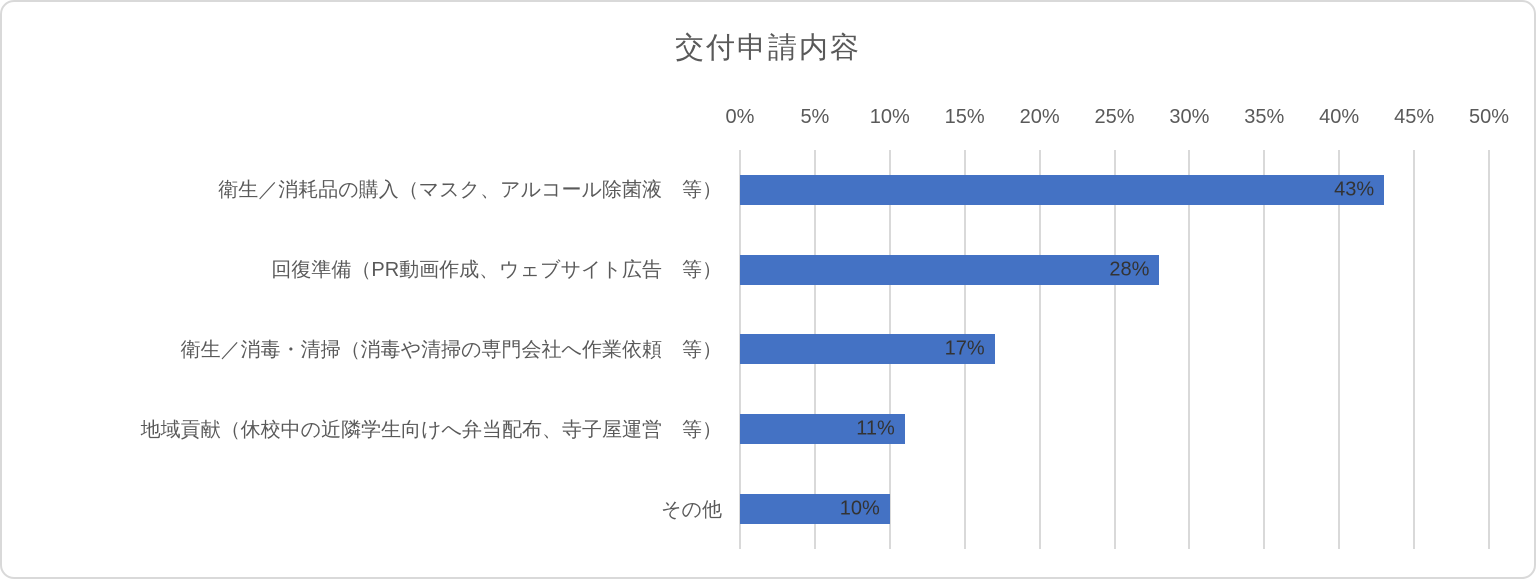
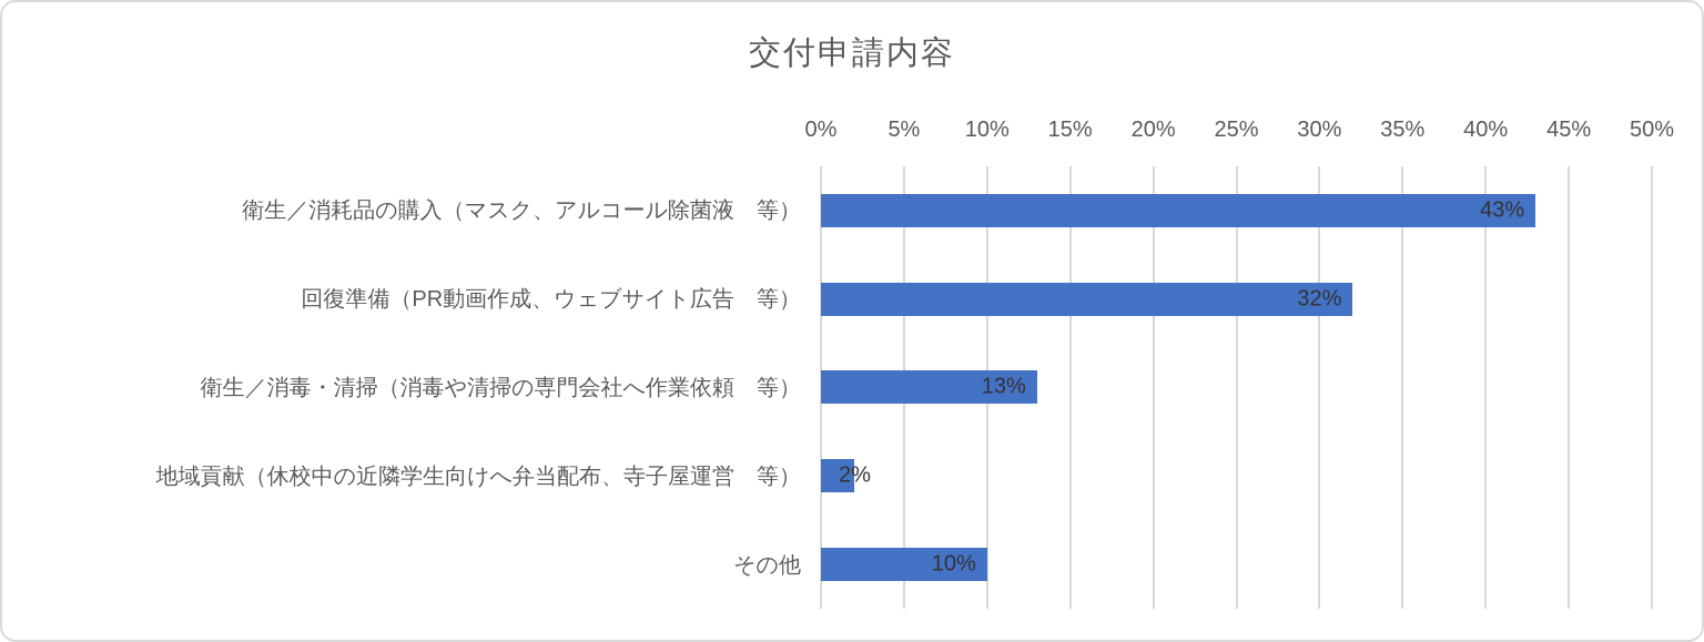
回復準備（PR動画作成、ウェブサイト広告 等）: 28% -> 32%
衛生／消毒・清掃（消毒や清掃の専門会社へ作業依頼 等）: 17% -> 13%
地域貢献（休校中の近隣学生向けへ弁当配布、寺子屋運営 等）: 11% -> 2%
